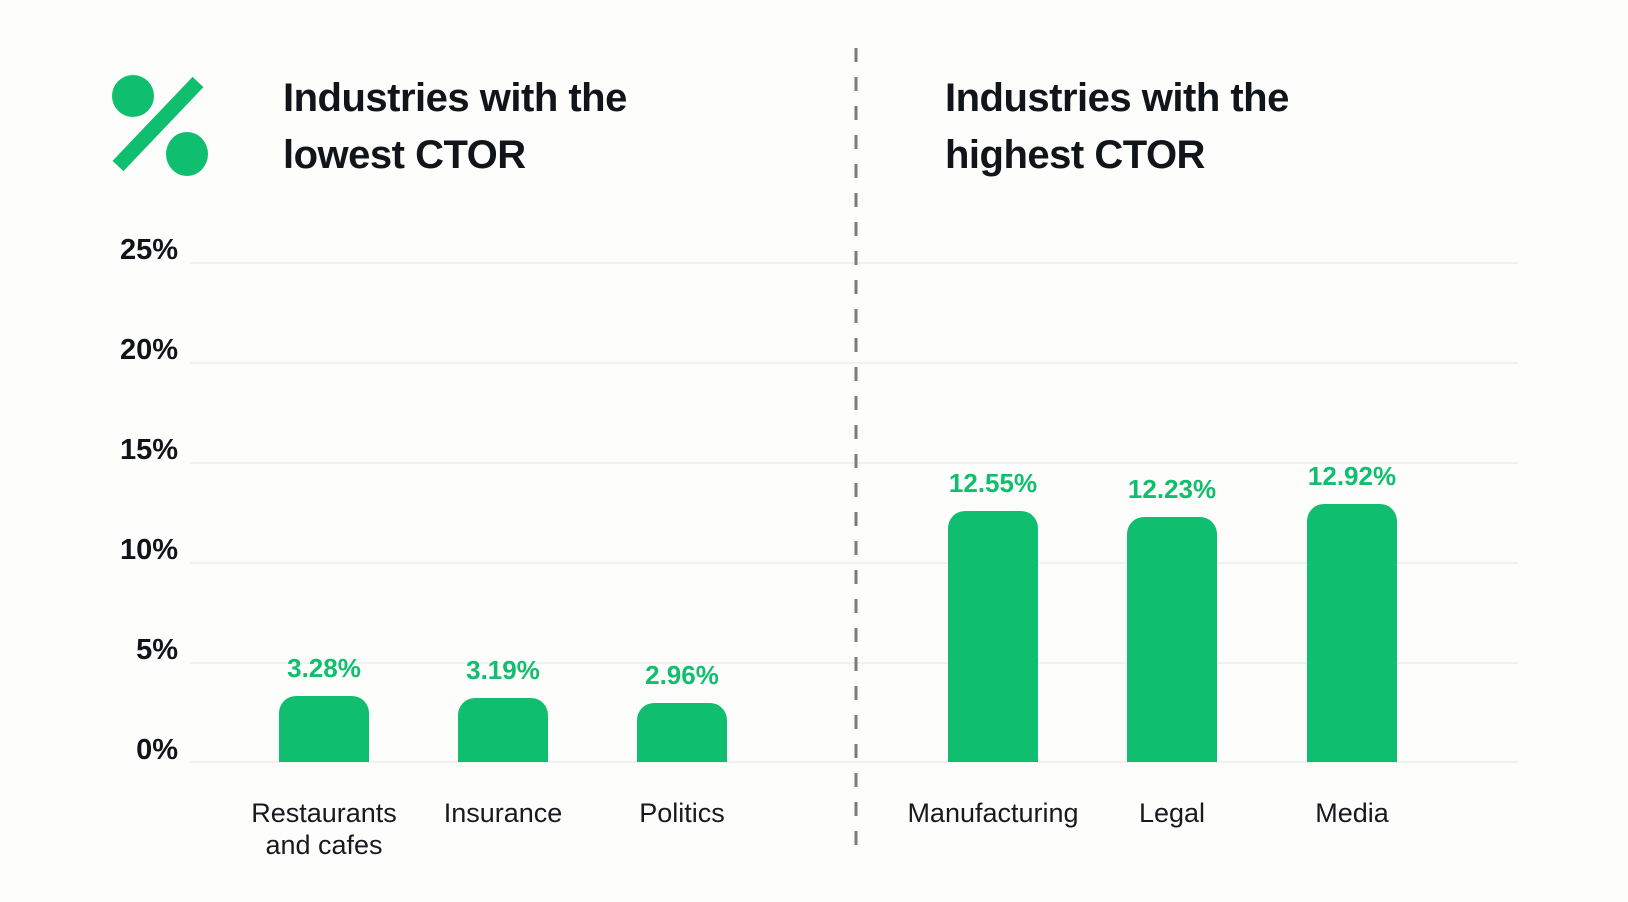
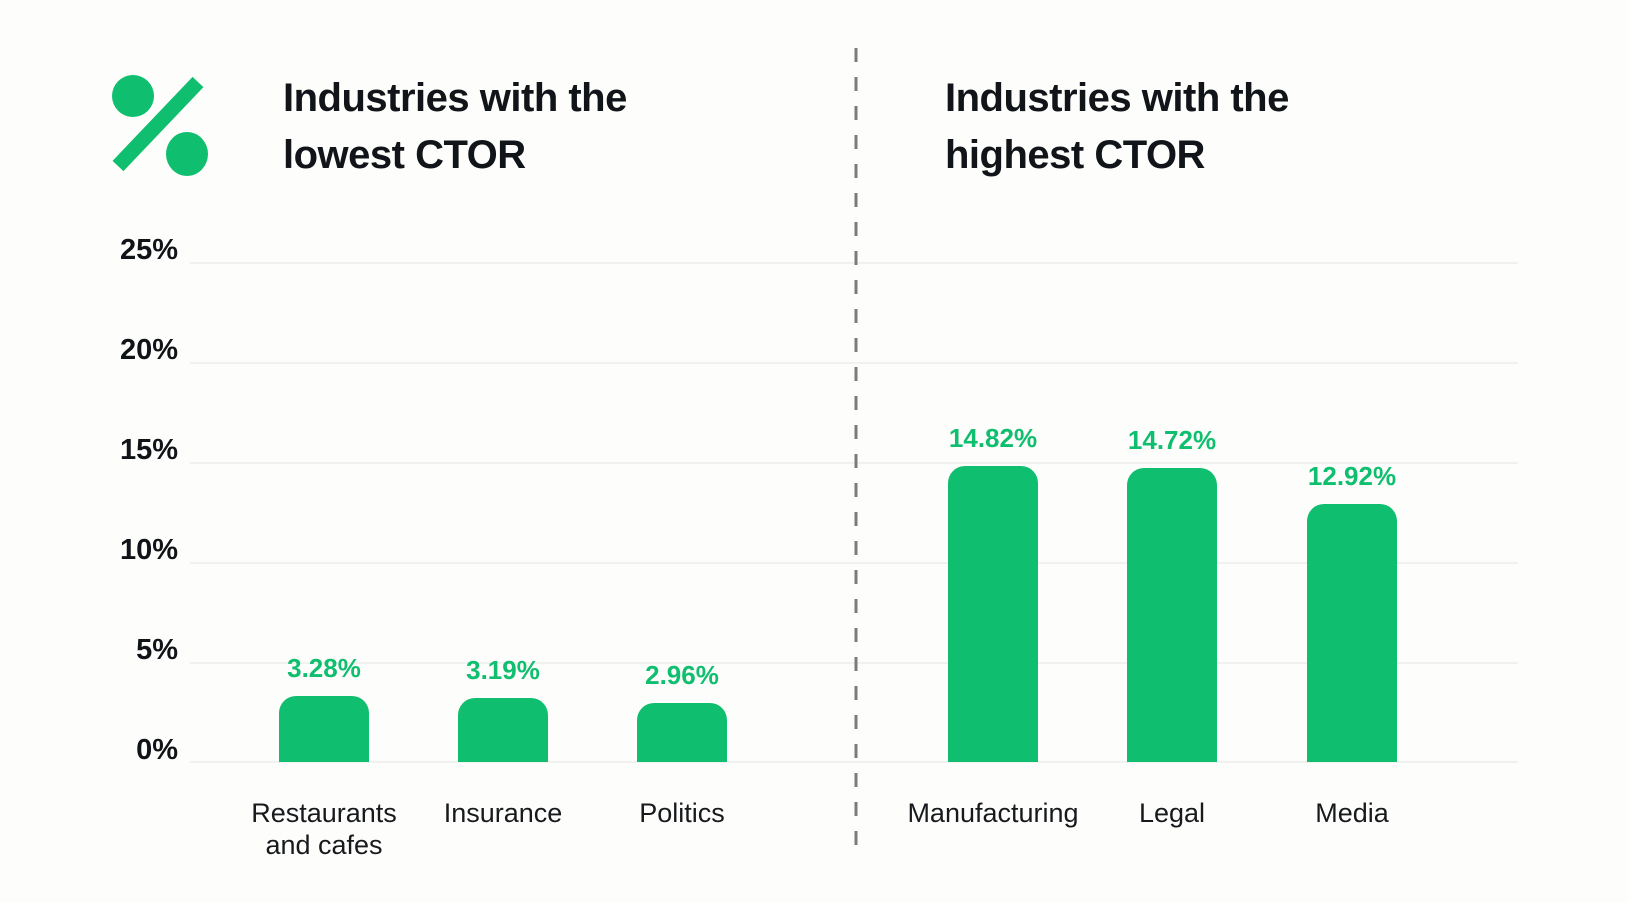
Industries with the highest CTOR/Manufacturing: 12.55% -> 14.82%
Industries with the highest CTOR/Legal: 12.23% -> 14.72%
